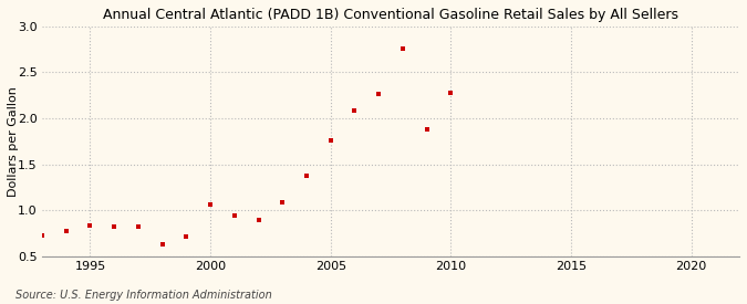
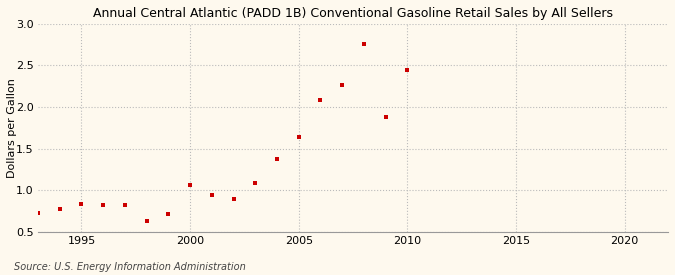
2005: 1.76 -> 1.64
2010: 2.28 -> 2.44
